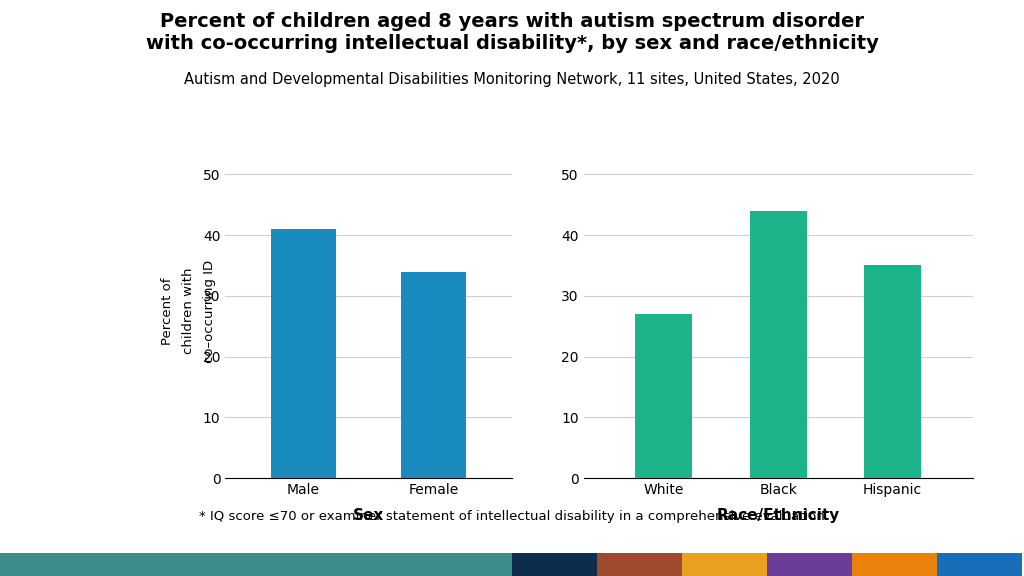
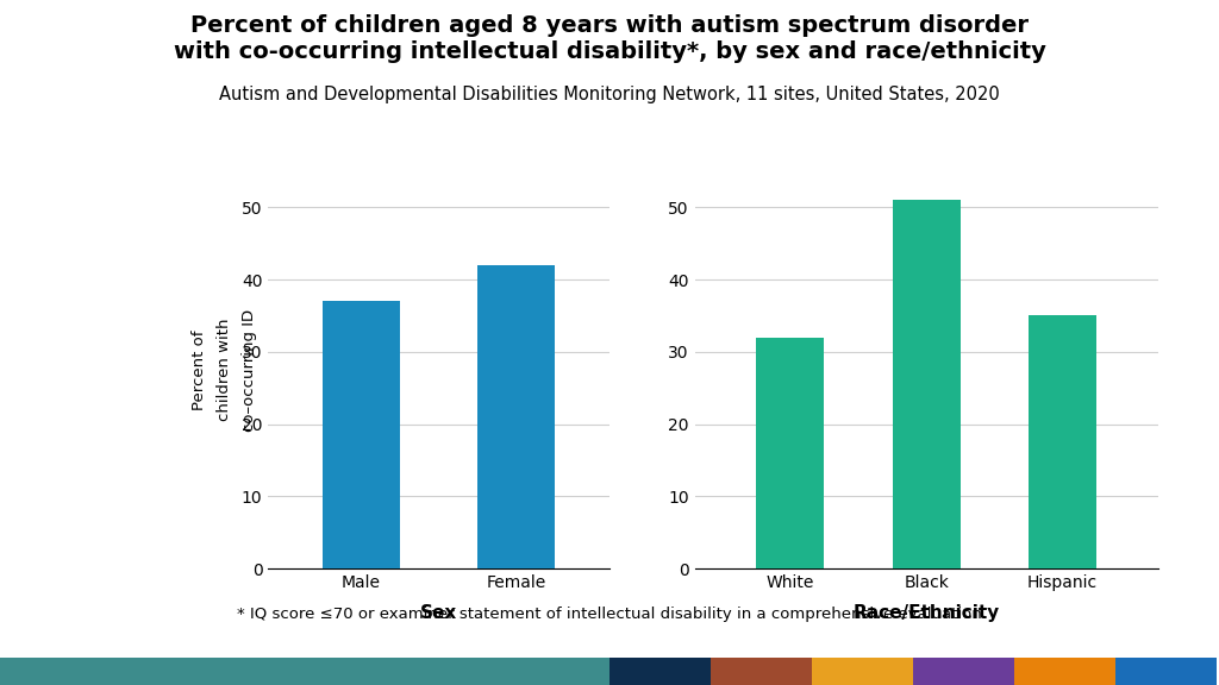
Male: 41 -> 37
Female: 34 -> 42
White: 27 -> 32
Black: 44 -> 51
